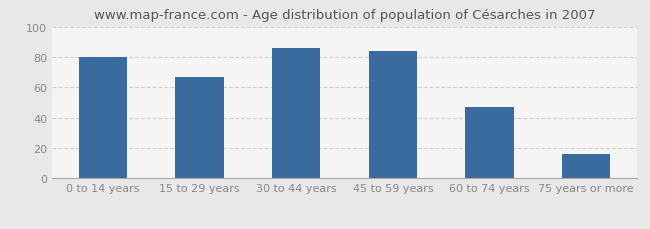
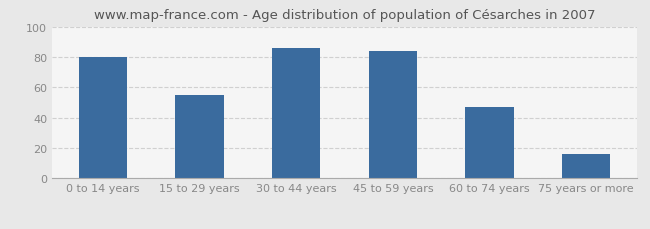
15 to 29 years: 67 -> 55
